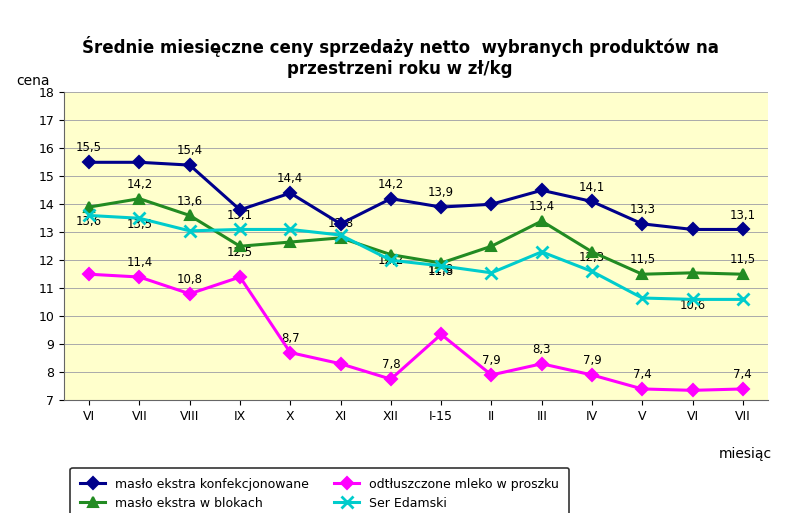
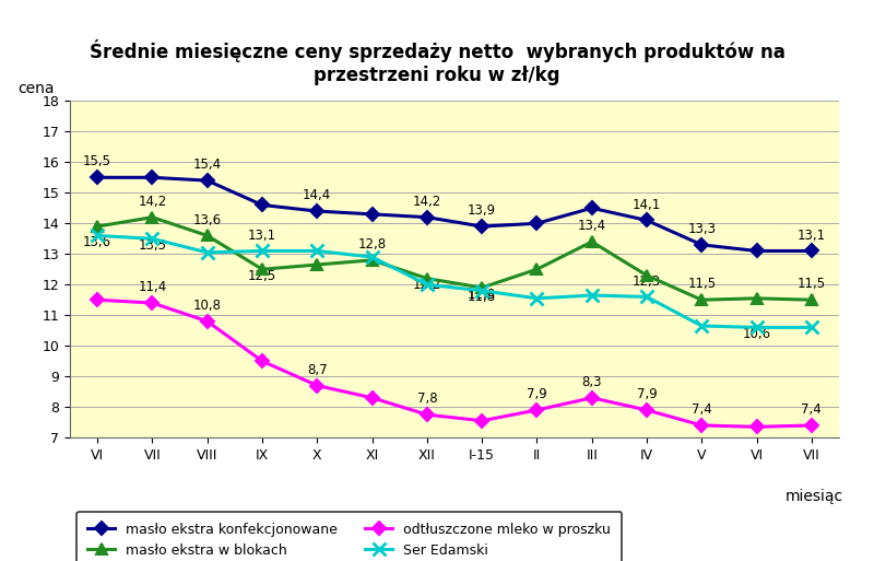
masło ekstra konfekcjonowane/IX: 13.8 -> 14.6
odtłuszczone mleko w proszku/IX: 11.40 -> 9.50
masło ekstra konfekcjonowane/XI: 13.3 -> 14.3
odtłuszczone mleko w proszku/I-15: 9.35 -> 7.55
Ser Edamski/III: 12.30 -> 11.65
